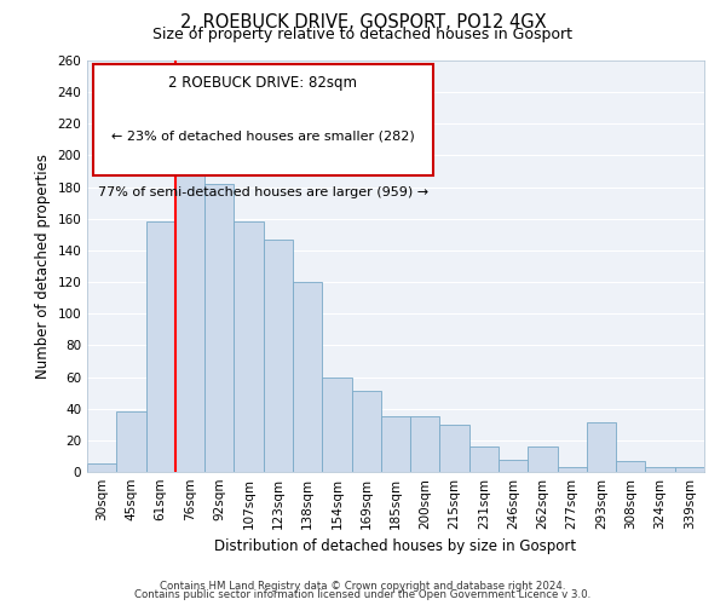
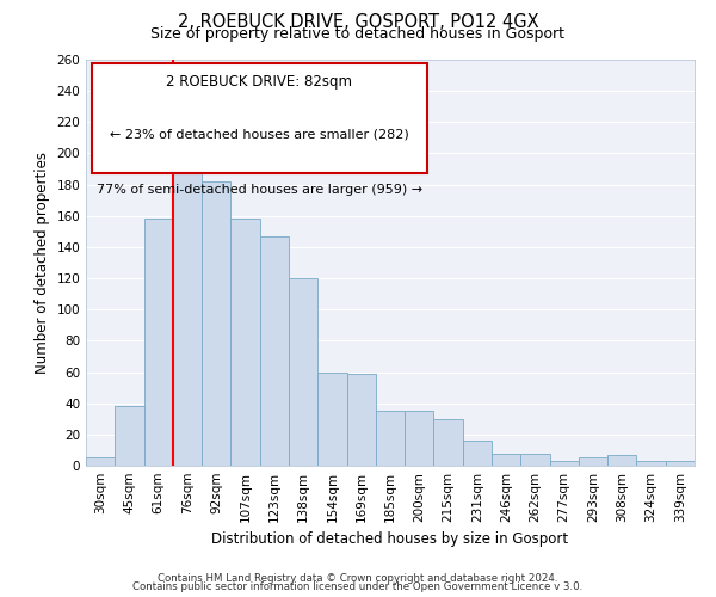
169sqm: 51 -> 59
262sqm: 16 -> 8
293sqm: 31 -> 5
